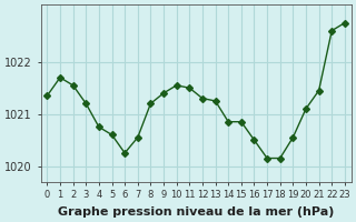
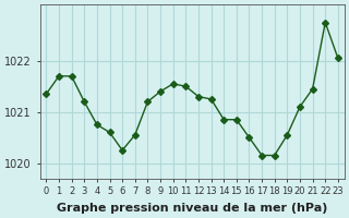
2: 1021.55 -> 1021.70
22: 1022.60 -> 1022.75
23: 1022.75 -> 1022.05
